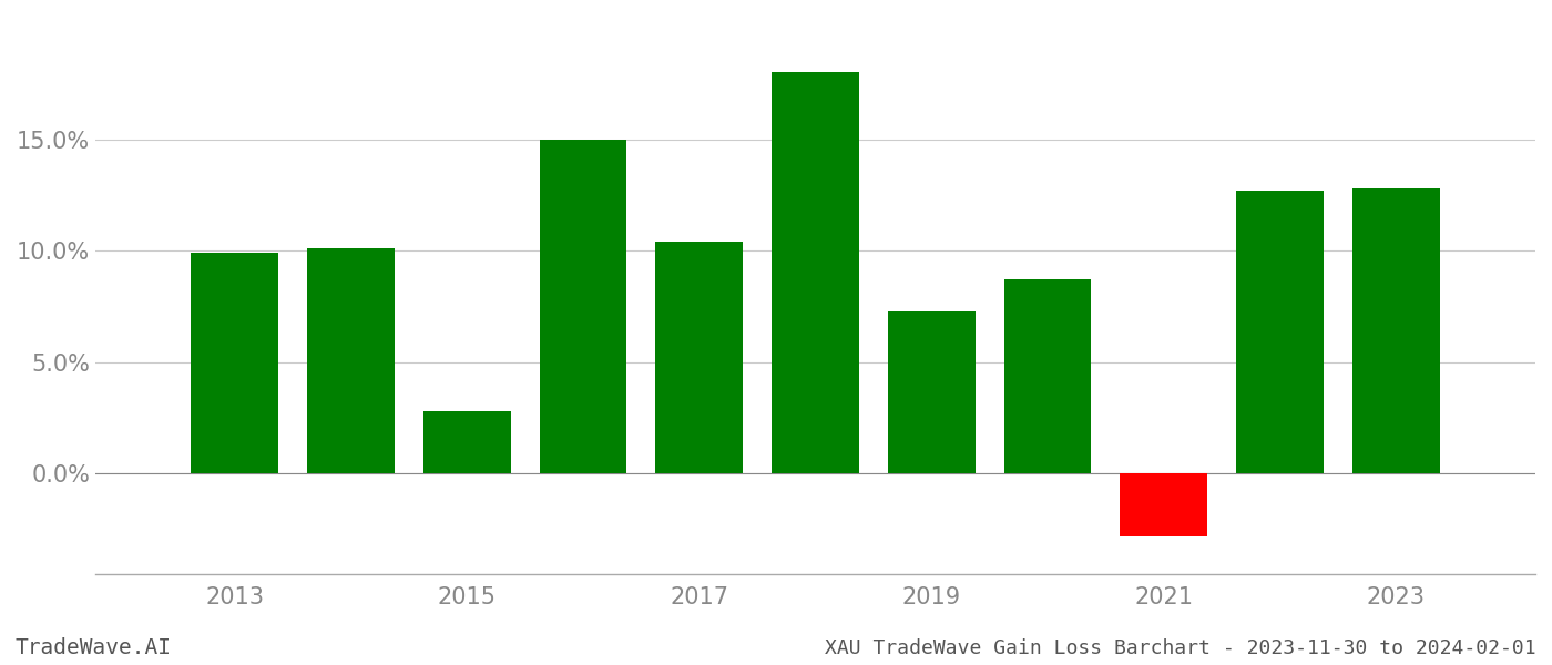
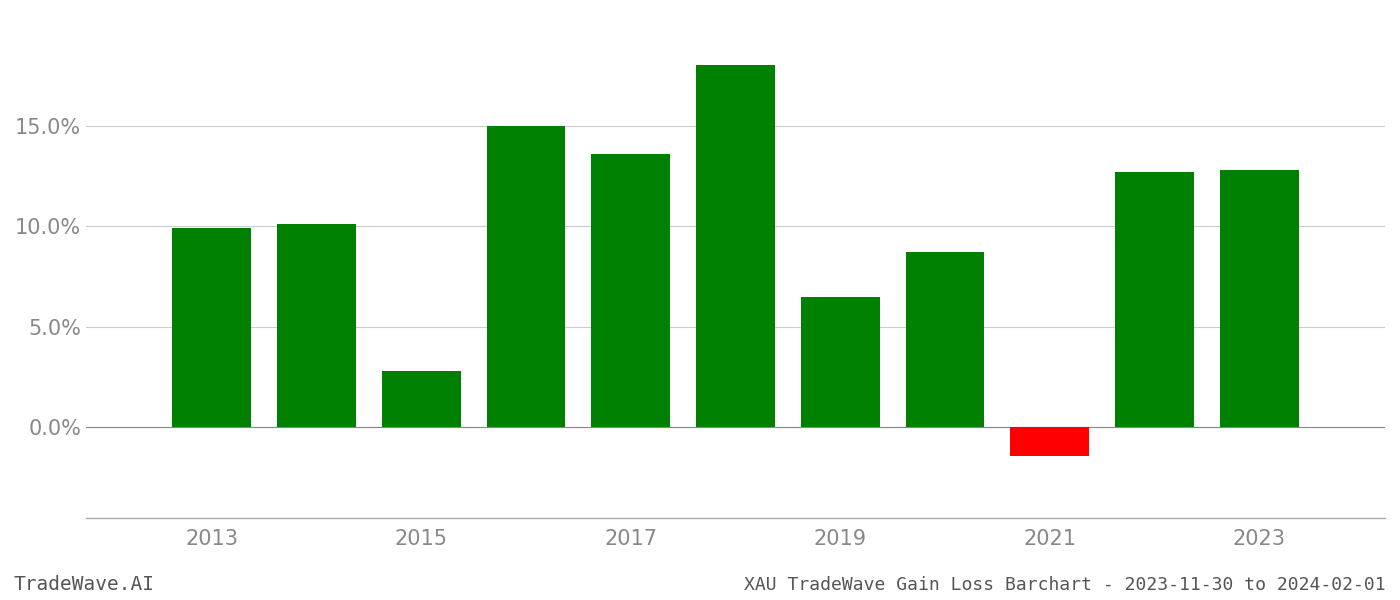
2017: 10.4% -> 13.6%
2019: 7.3% -> 6.5%
2021: -2.8% -> -1.4%
